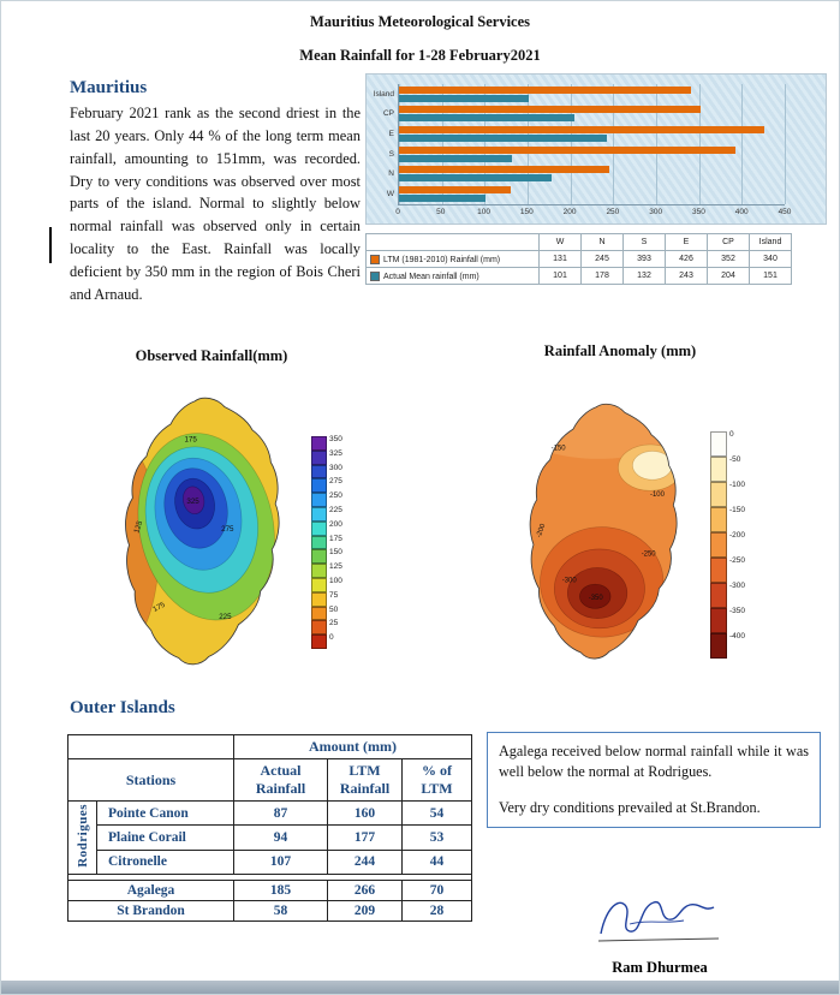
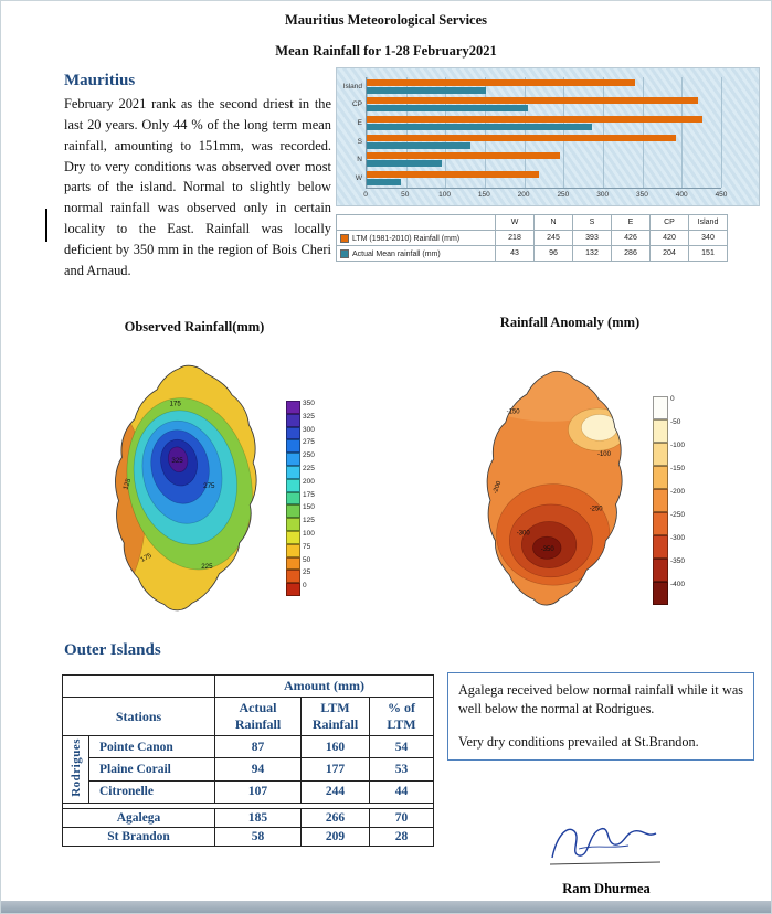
LTM (1981-2010) Rainfall (mm)/CP: 352 -> 420
Actual Mean rainfall (mm)/E: 243 -> 286
Actual Mean rainfall (mm)/N: 178 -> 96
LTM (1981-2010) Rainfall (mm)/W: 131 -> 218
Actual Mean rainfall (mm)/W: 101 -> 43
